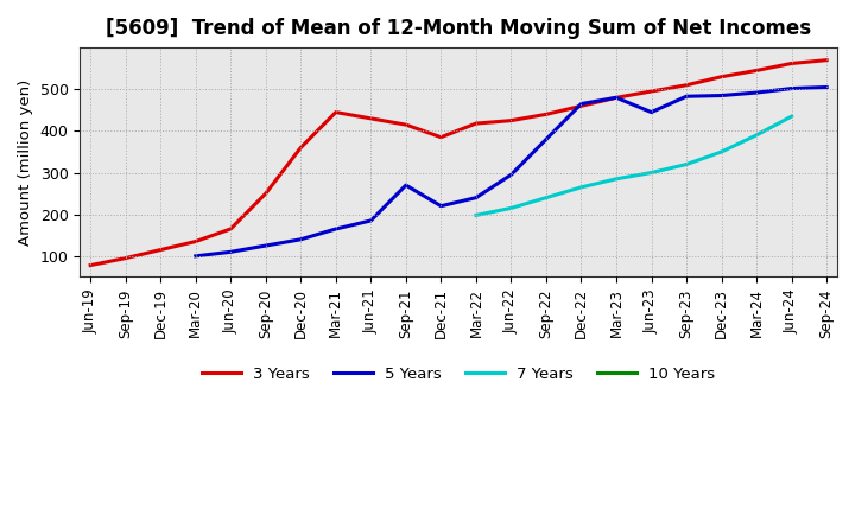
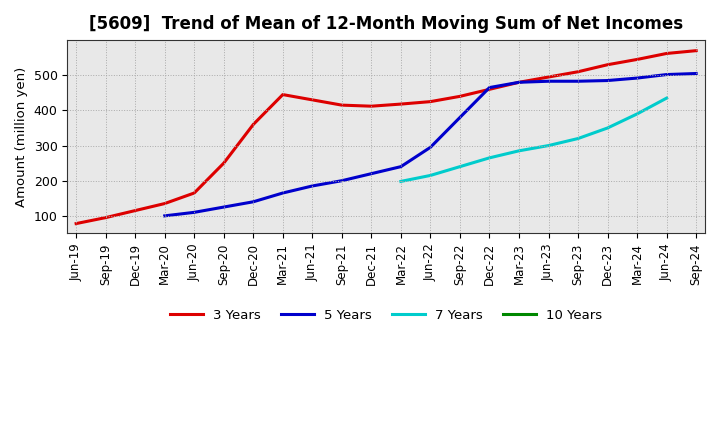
5 Years/Sep-21: 270 -> 200
3 Years/Dec-21: 385 -> 412
5 Years/Jun-23: 445 -> 483
